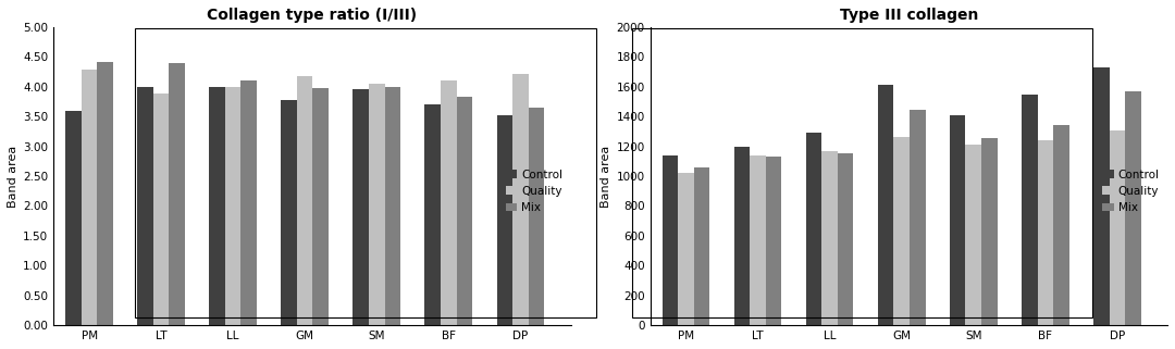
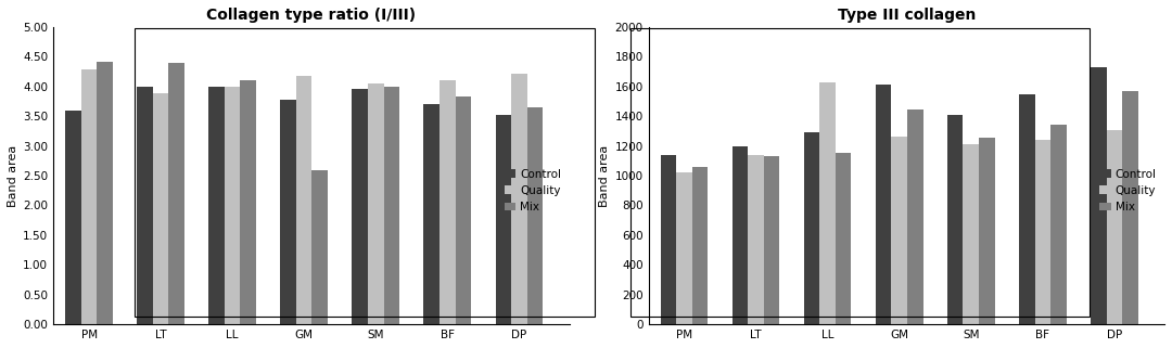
Collagen type ratio (I/III)/Mix/GM: 3.98 -> 2.60
Type III collagen/Quality/LL: 1170 -> 1630
